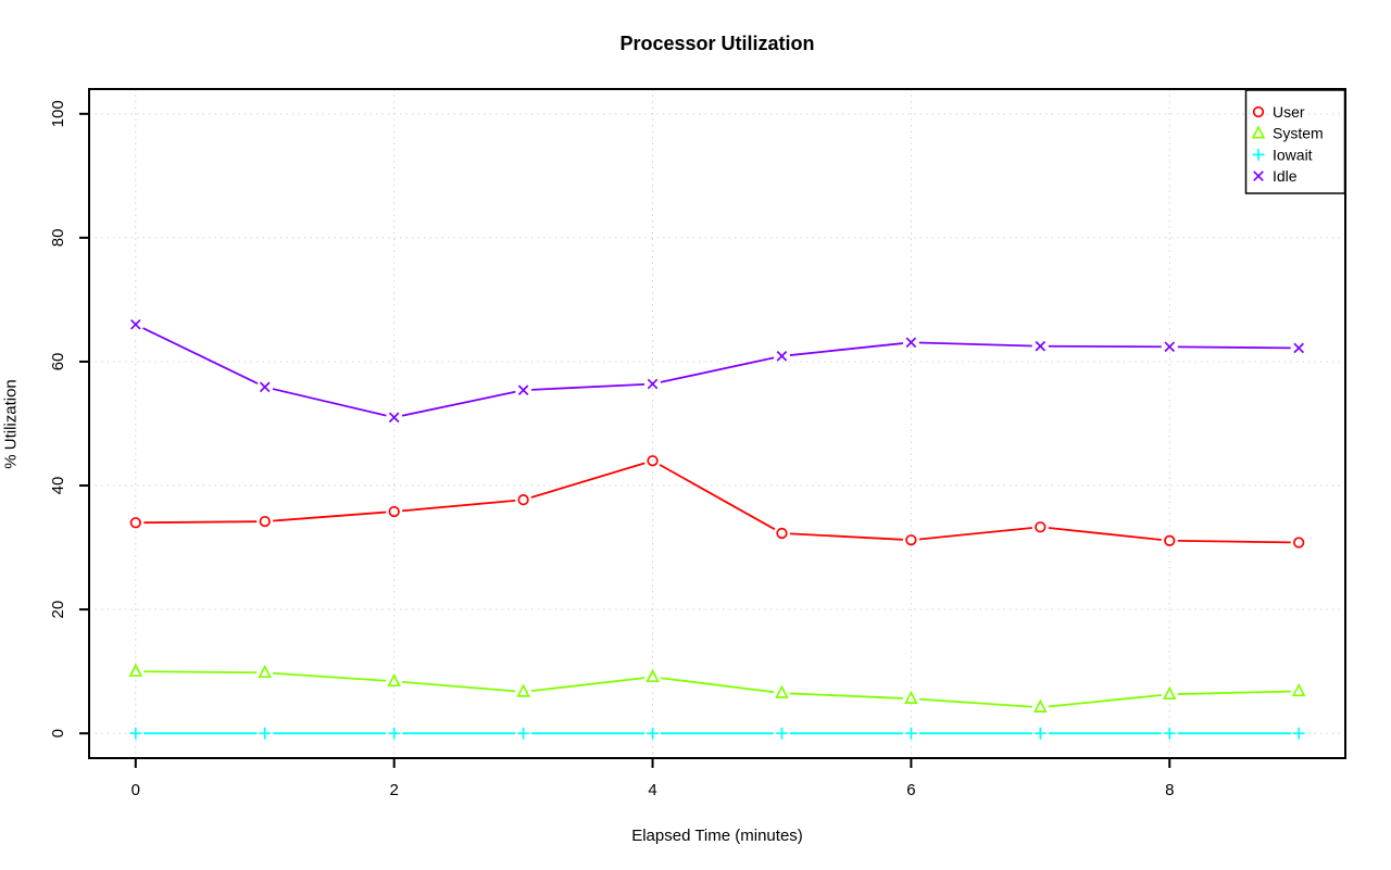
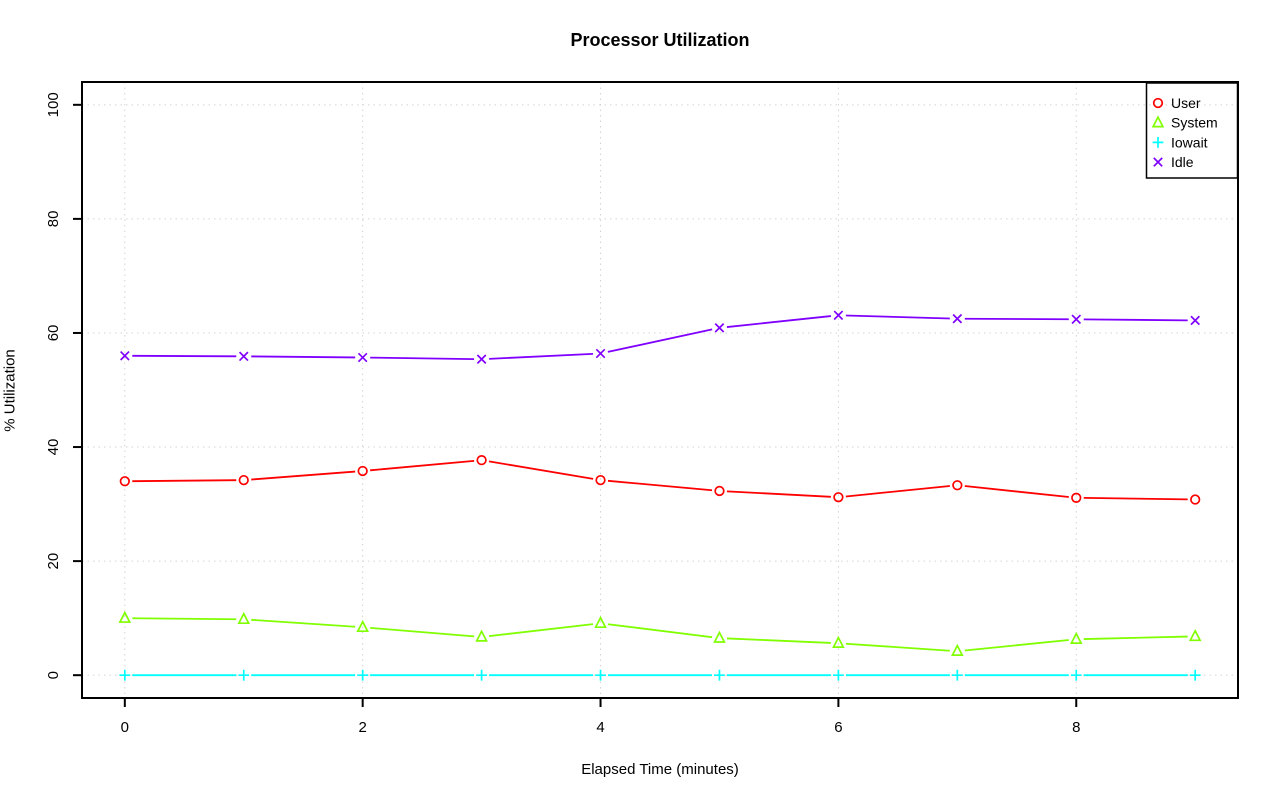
Idle/0: 66 -> 56
Idle/2: 51 -> 56
User/4: 44 -> 34
